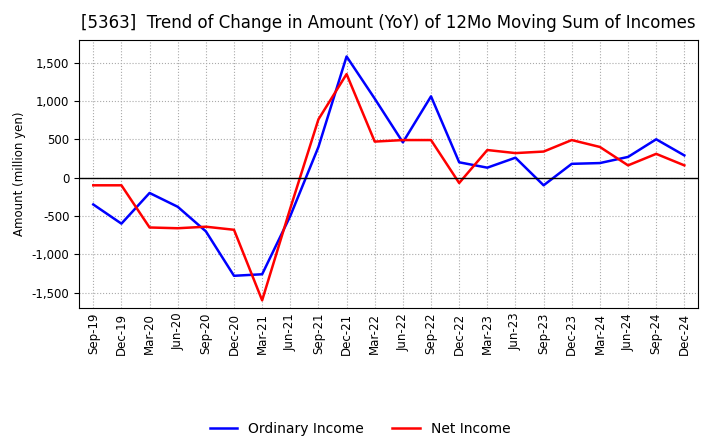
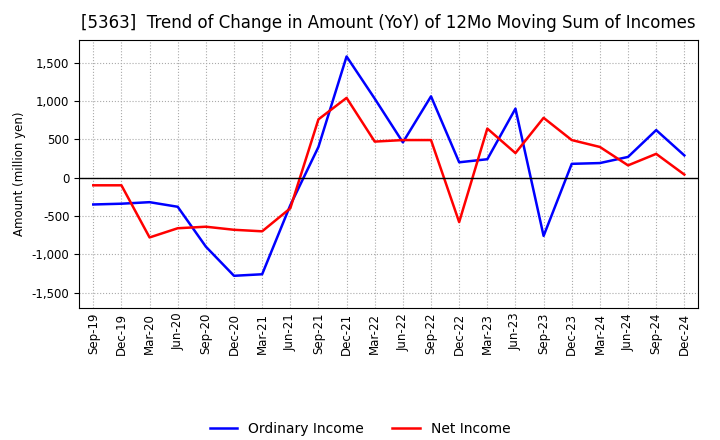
Ordinary Income/Dec-19: -600 -> -340
Ordinary Income/Mar-20: -200 -> -320
Net Income/Mar-20: -650 -> -780
Ordinary Income/Sep-20: -700 -> -900
Net Income/Mar-21: -1,600 -> -700
Ordinary Income/Jun-21: -500 -> -360
Net Income/Dec-21: 1,350 -> 1,040
Net Income/Dec-22: -70 -> -580
Ordinary Income/Mar-23: 130 -> 240
Net Income/Mar-23: 360 -> 640
Ordinary Income/Jun-23: 260 -> 900
Ordinary Income/Sep-23: -100 -> -760
Net Income/Sep-23: 340 -> 780
Ordinary Income/Sep-24: 500 -> 620
Net Income/Dec-24: 160 -> 40
